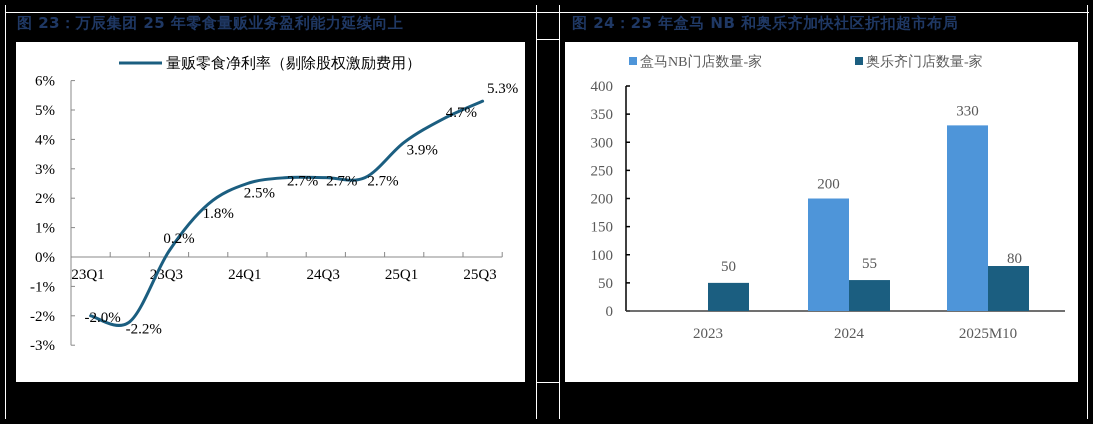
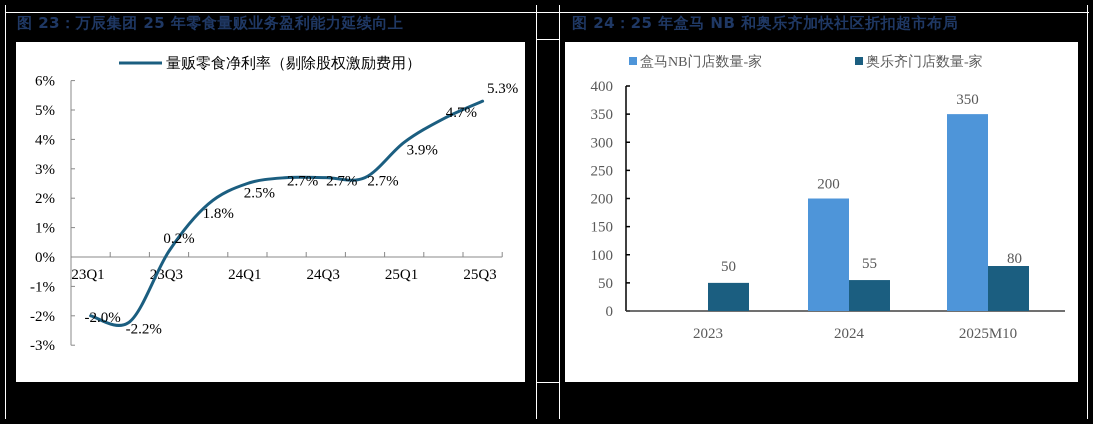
图 24：25 年盒马 NB 和奥乐齐加快社区折扣超市布局/盒马NB门店数量-家/2025M10: 330 -> 350
